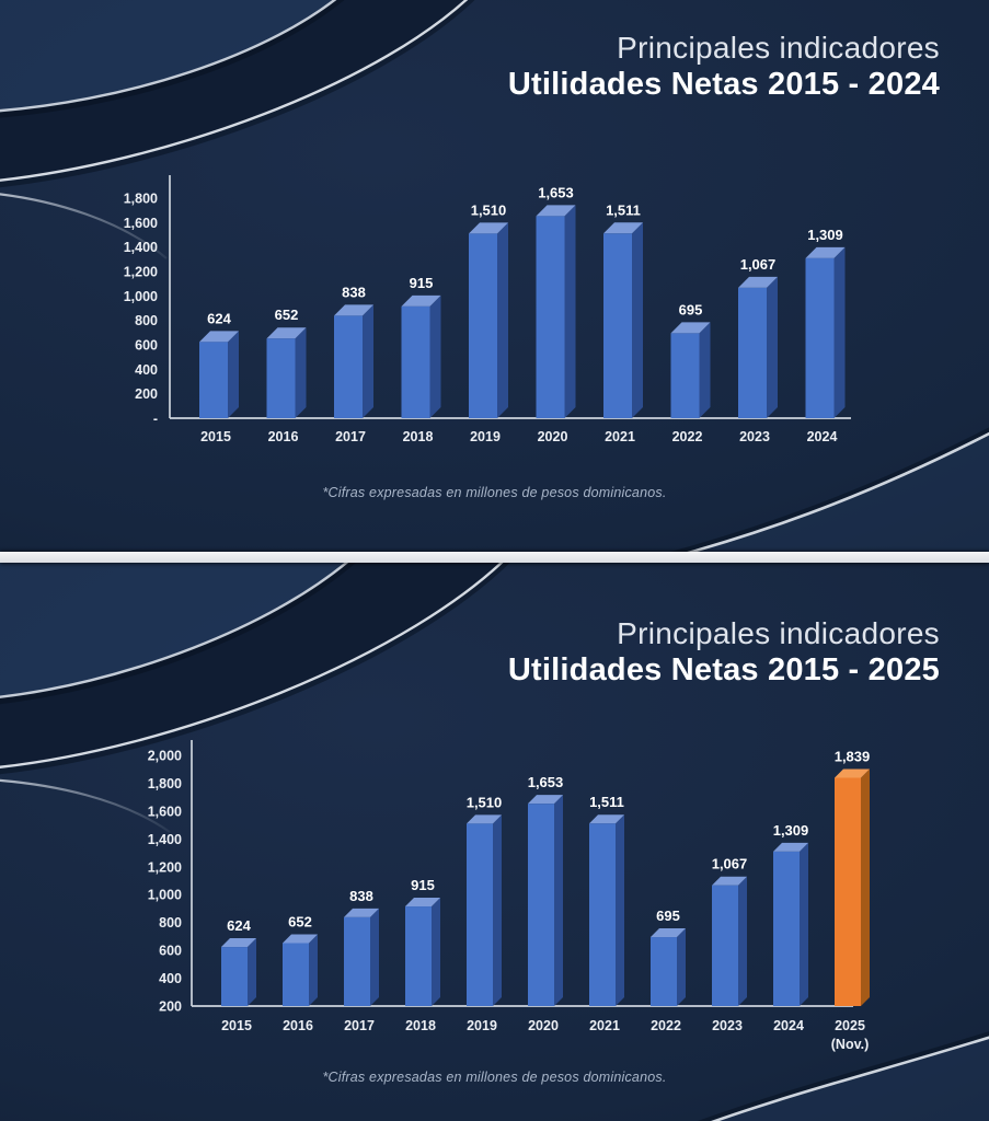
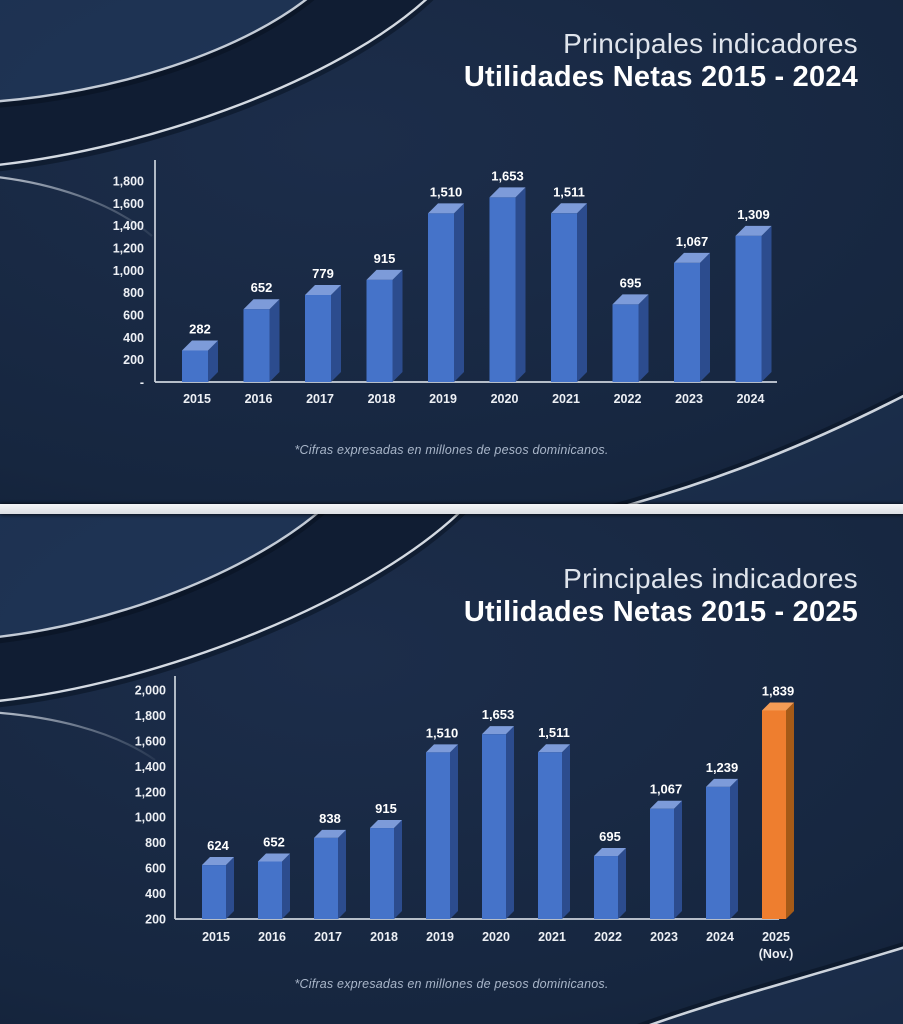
Utilidades Netas 2015 - 2024/2015: 624 -> 282
Utilidades Netas 2015 - 2024/2017: 838 -> 779
Utilidades Netas 2015 - 2025/2024: 1,309 -> 1,239
